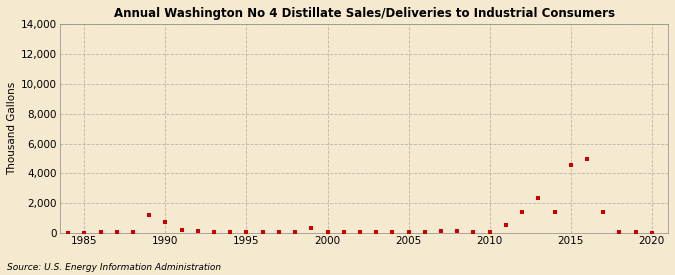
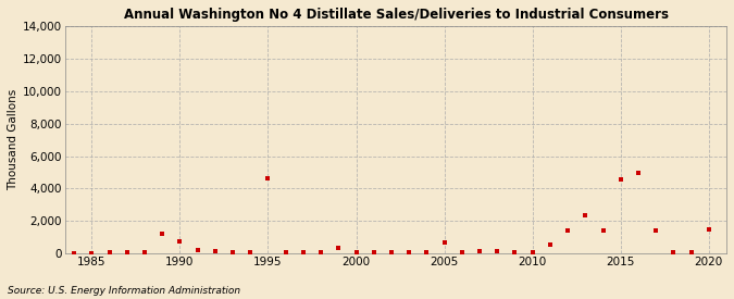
1995: 100 -> 4,600
2005: 100 -> 700
2020: 0 -> 1,500
